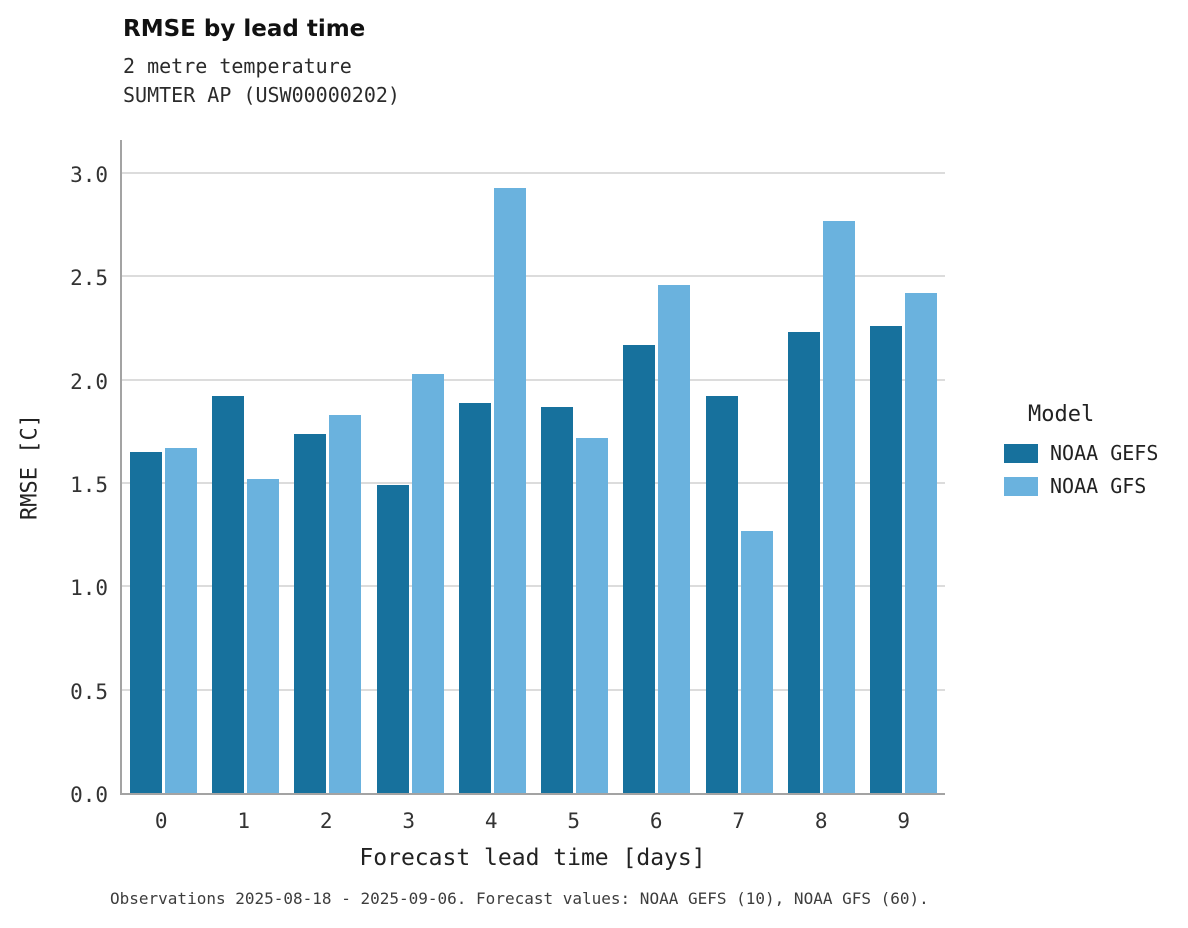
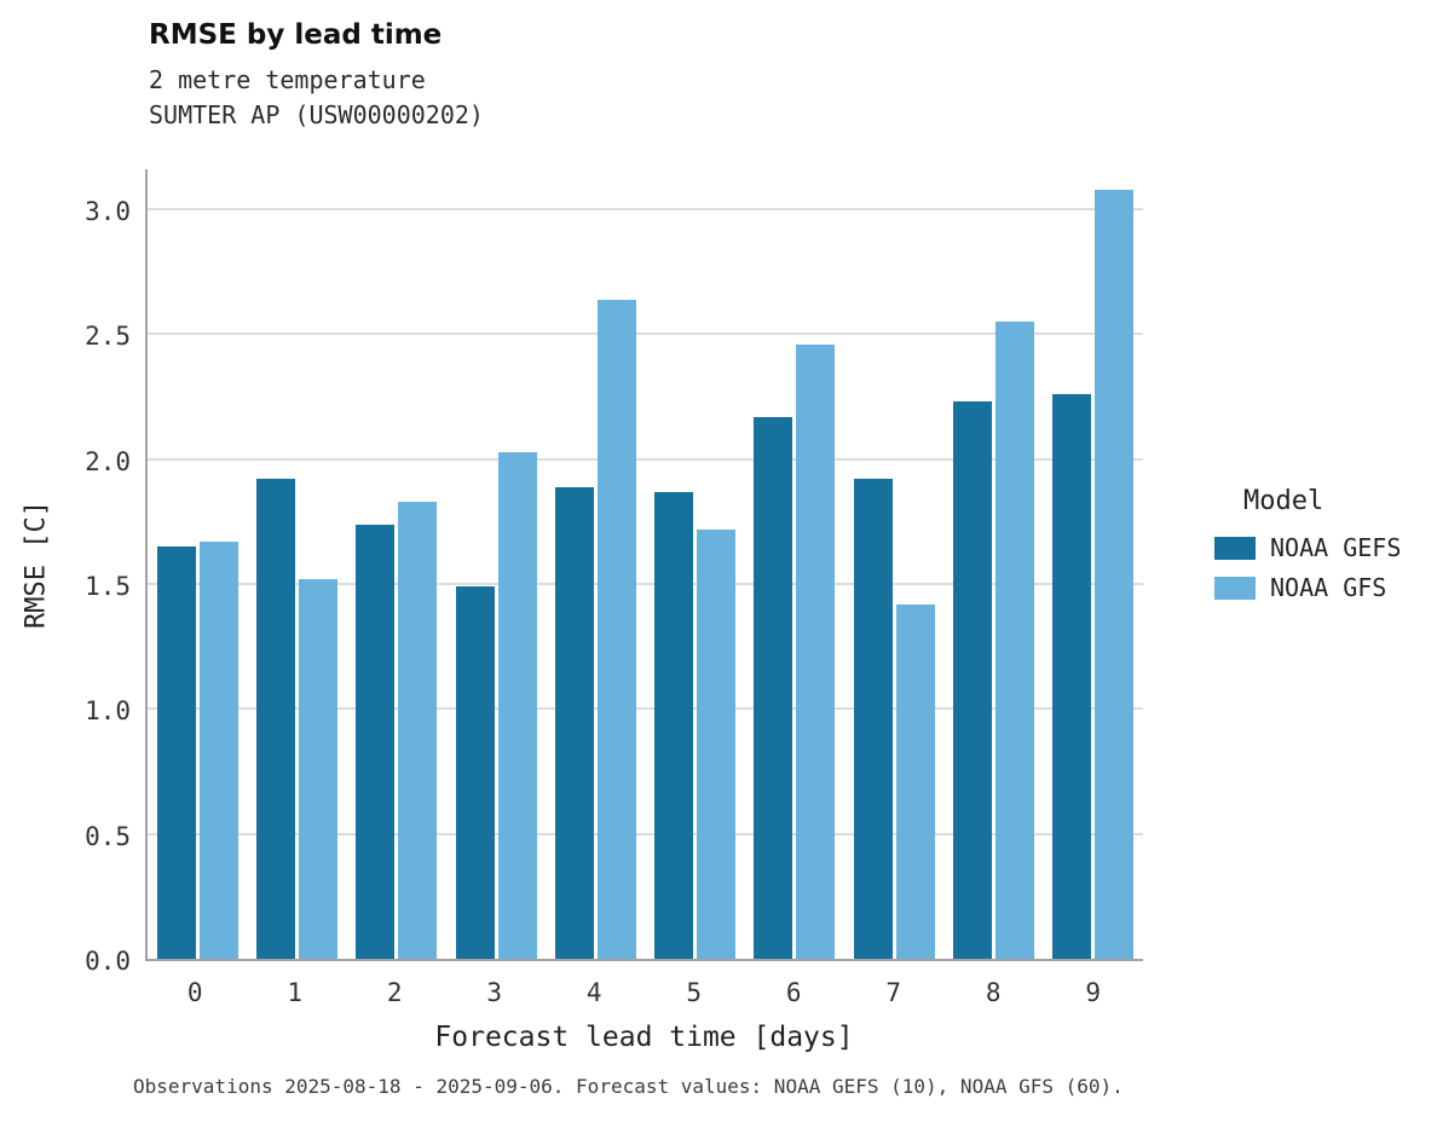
NOAA GFS/4: 2.93 -> 2.64
NOAA GFS/7: 1.27 -> 1.42
NOAA GFS/8: 2.77 -> 2.55
NOAA GFS/9: 2.42 -> 3.08
